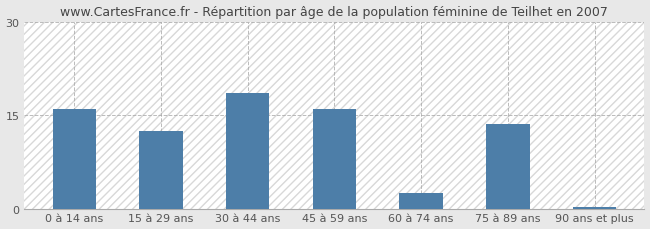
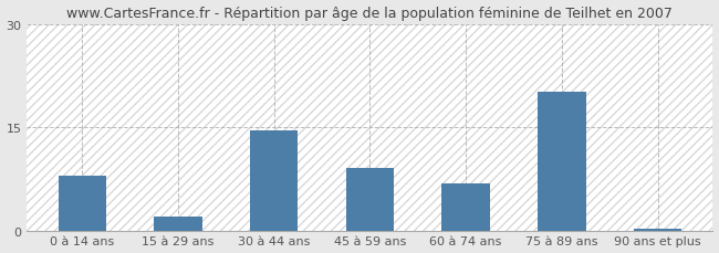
0 à 14 ans: 16.0 -> 8.0
15 à 29 ans: 12.5 -> 2.0
30 à 44 ans: 18.5 -> 14.6
45 à 59 ans: 16.0 -> 9.0
60 à 74 ans: 2.5 -> 6.8
75 à 89 ans: 13.5 -> 20.2
